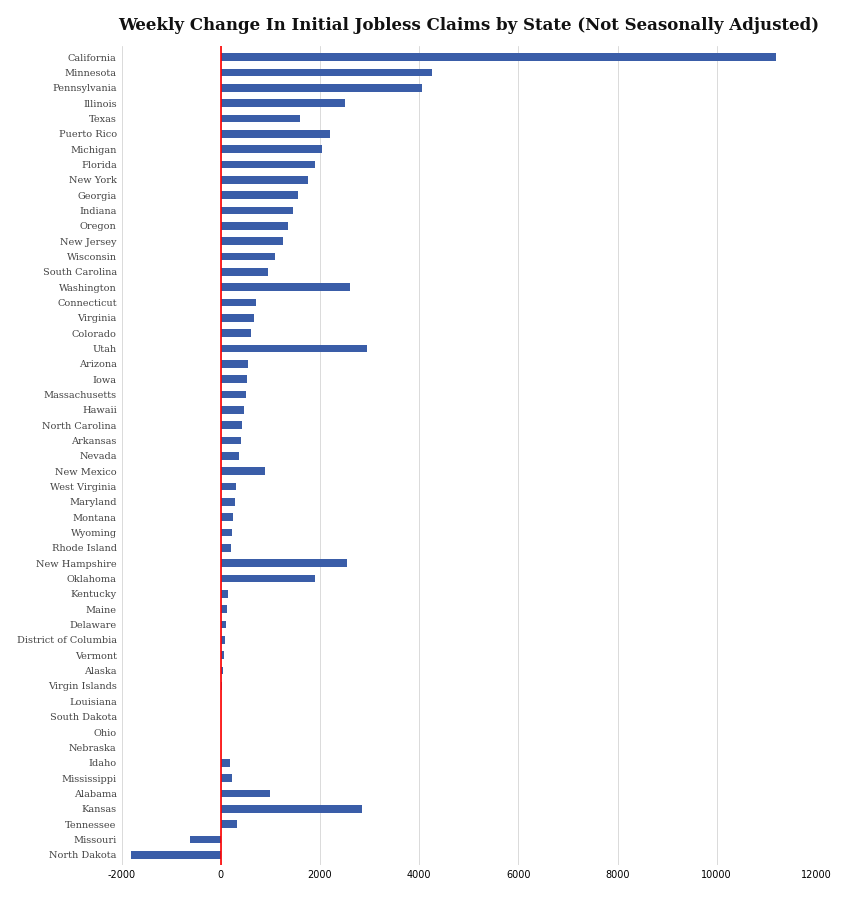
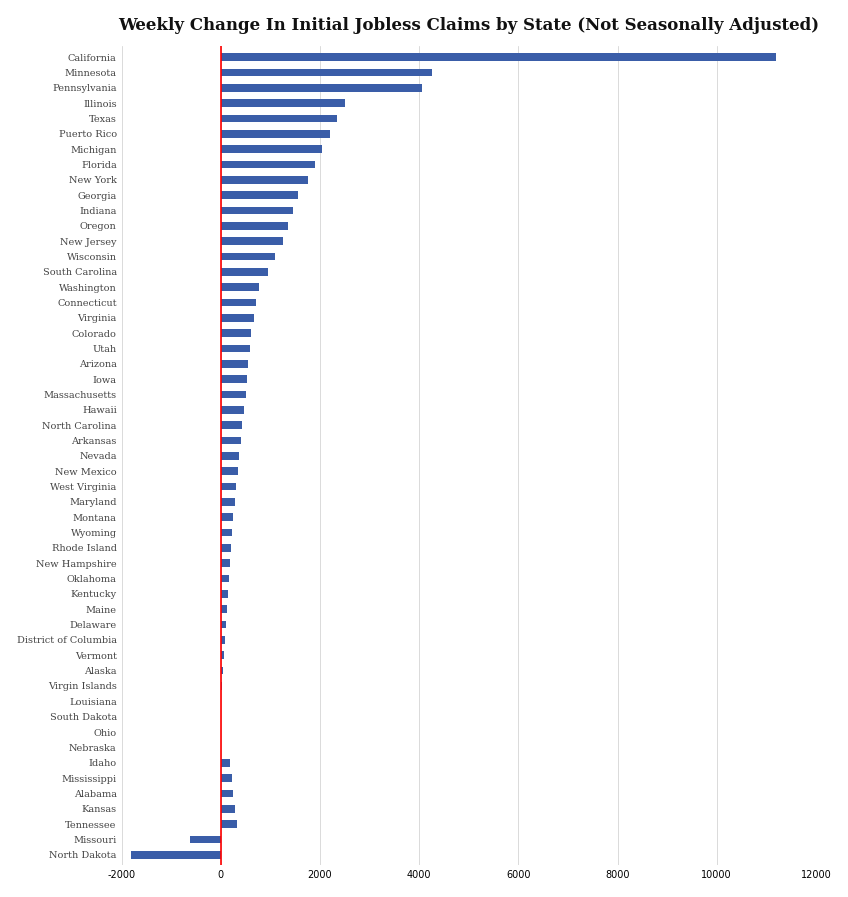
Texas: 1600 -> 2350
Washington: 2600 -> 780
Utah: 2950 -> 580
New Mexico: 900 -> 340
New Hampshire: 2550 -> 180
Oklahoma: 1900 -> 160
Alabama: 1000 -> 250
Kansas: 2850 -> 290
